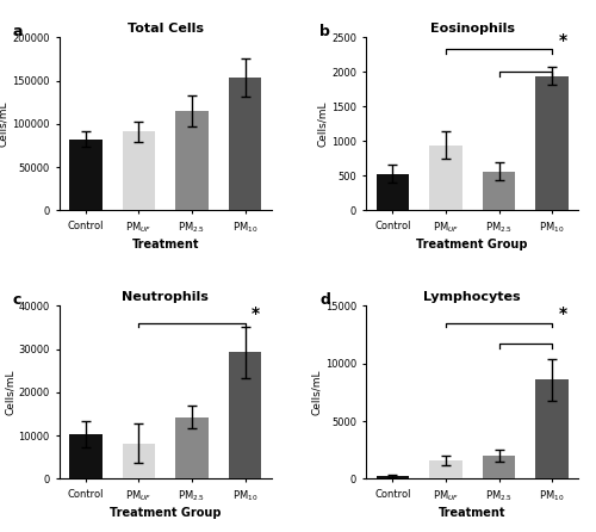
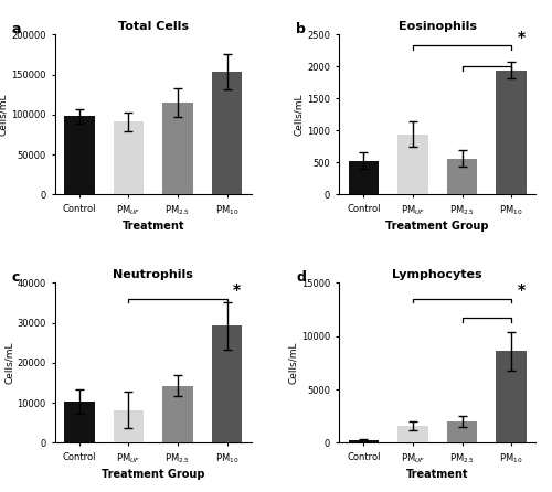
Total Cells/Control: 82000 -> 98000
